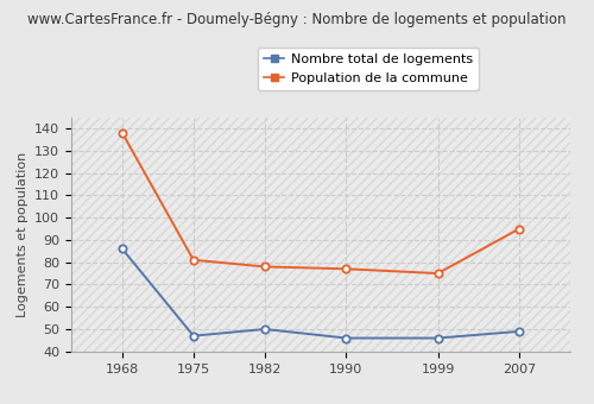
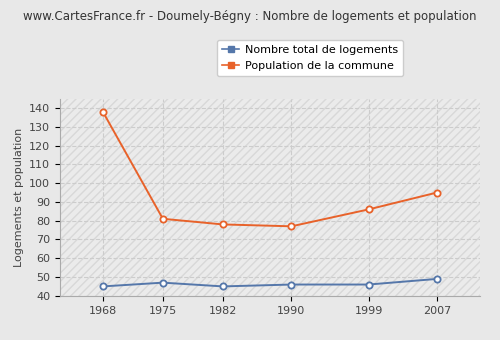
Nombre total de logements/1968: 86 -> 45
Nombre total de logements/1982: 50 -> 45
Population de la commune/1999: 75 -> 86
